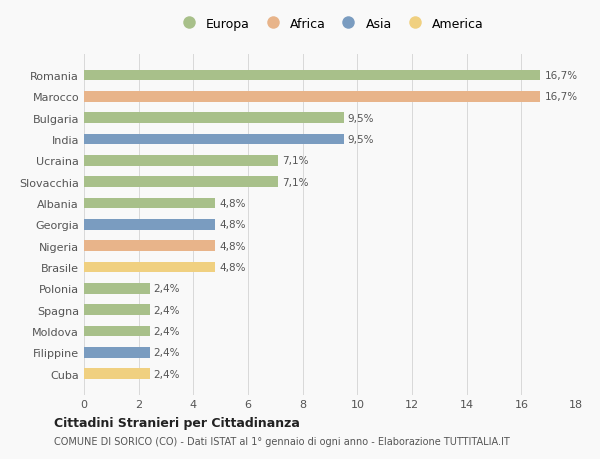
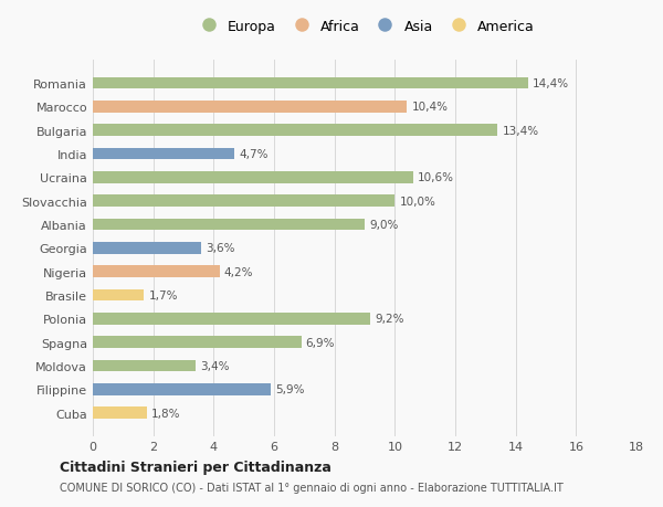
Romania: 16,7% -> 14,4%
Marocco: 16,7% -> 10,4%
Bulgaria: 9,5% -> 13,4%
India: 9,5% -> 4,7%
Ucraina: 7,1% -> 10,6%
Slovacchia: 7,1% -> 10,0%
Albania: 4,8% -> 9,0%
Georgia: 4,8% -> 3,6%
Nigeria: 4,8% -> 4,2%
Brasile: 4,8% -> 1,7%
Polonia: 2,4% -> 9,2%
Spagna: 2,4% -> 6,9%
Moldova: 2,4% -> 3,4%
Filippine: 2,4% -> 5,9%
Cuba: 2,4% -> 1,8%
